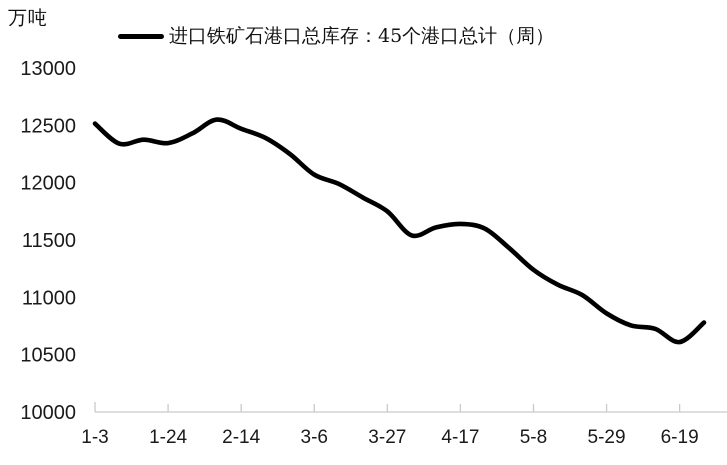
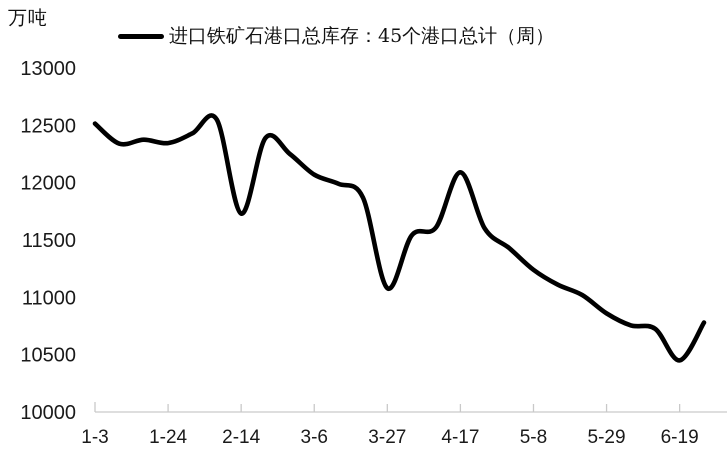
2-14: 12470 -> 11730
3-27: 11750 -> 11080
4-17: 11640 -> 12090
6-19: 10610 -> 10450
